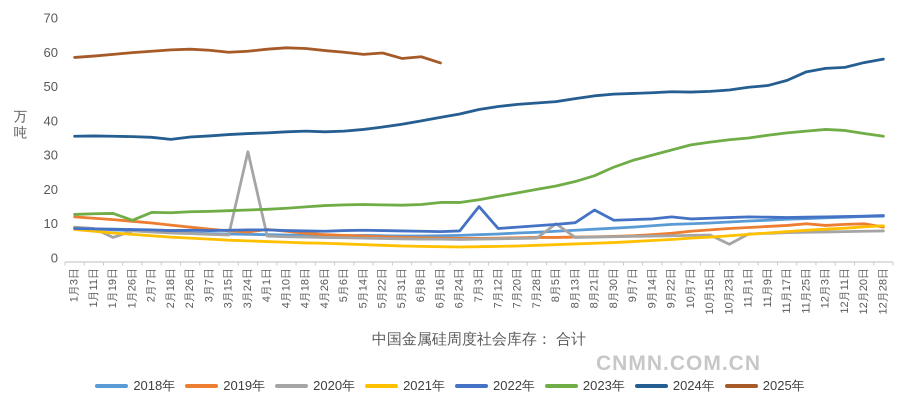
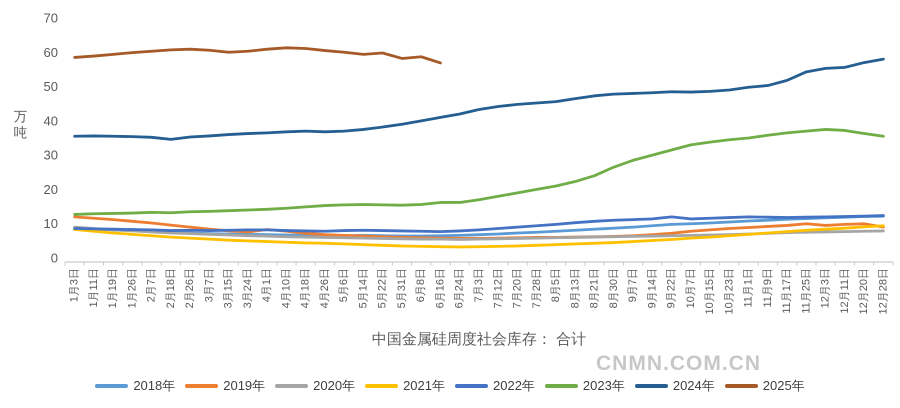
2020年/1月19日: 6 -> 8
2023年/1月26日: 11 -> 13
2020年/3月24日: 31 -> 6
2022年/7月3日: 15 -> 8
2020年/8月5日: 10 -> 6
2022年/8月21日: 14 -> 11
2020年/10月23日: 4 -> 7
